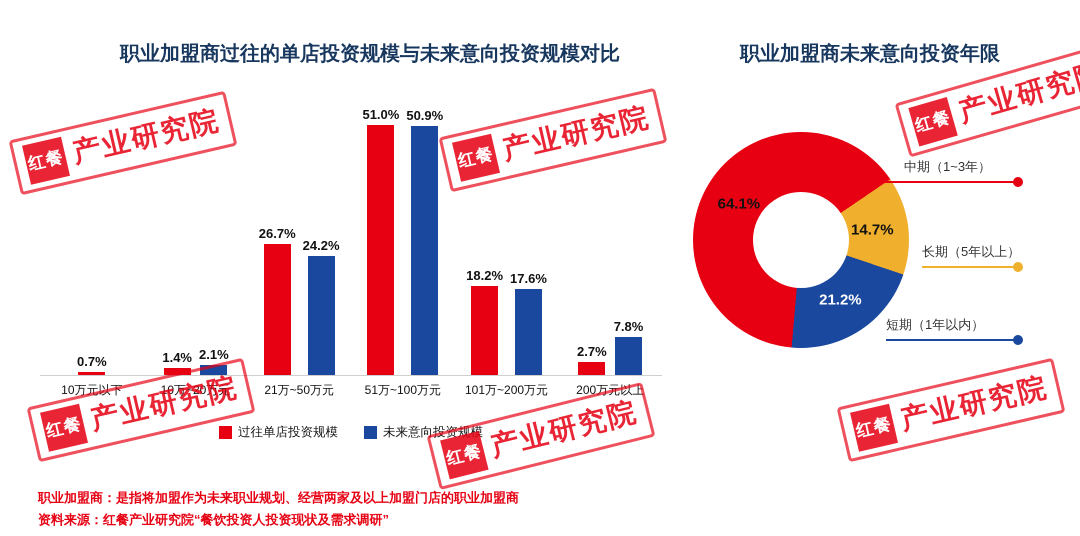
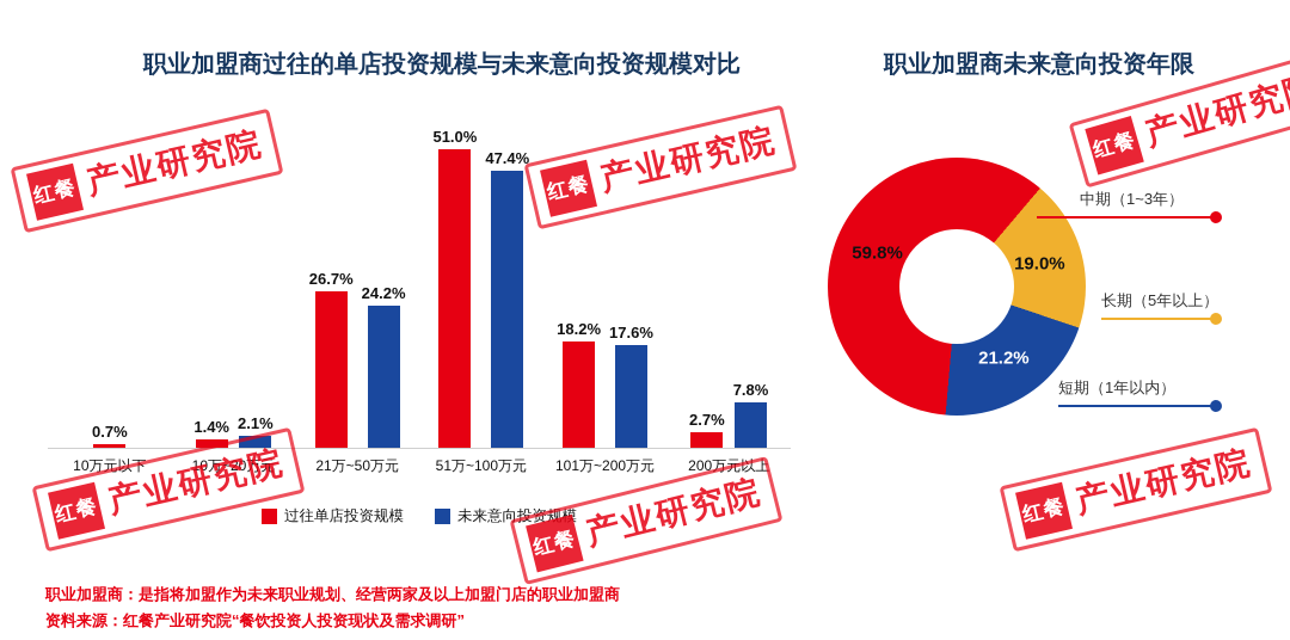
职业加盟商过往的单店投资规模与未来意向投资规模对比/未来意向投资规模/51万~100万元: 50.9% -> 47.4%
职业加盟商未来意向投资年限/中期（1~3年）: 64.1% -> 59.8%
职业加盟商未来意向投资年限/长期（5年以上）: 14.7% -> 19.0%
